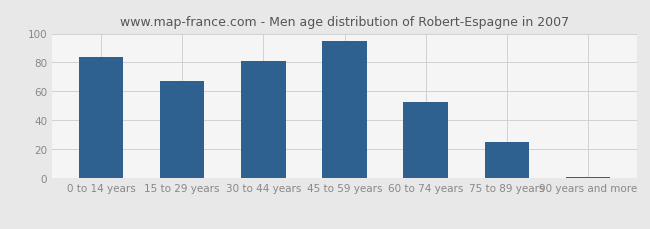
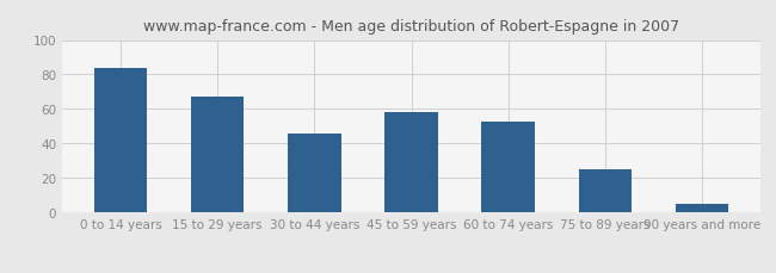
30 to 44 years: 81 -> 46
45 to 59 years: 95 -> 58
90 years and more: 1 -> 5
